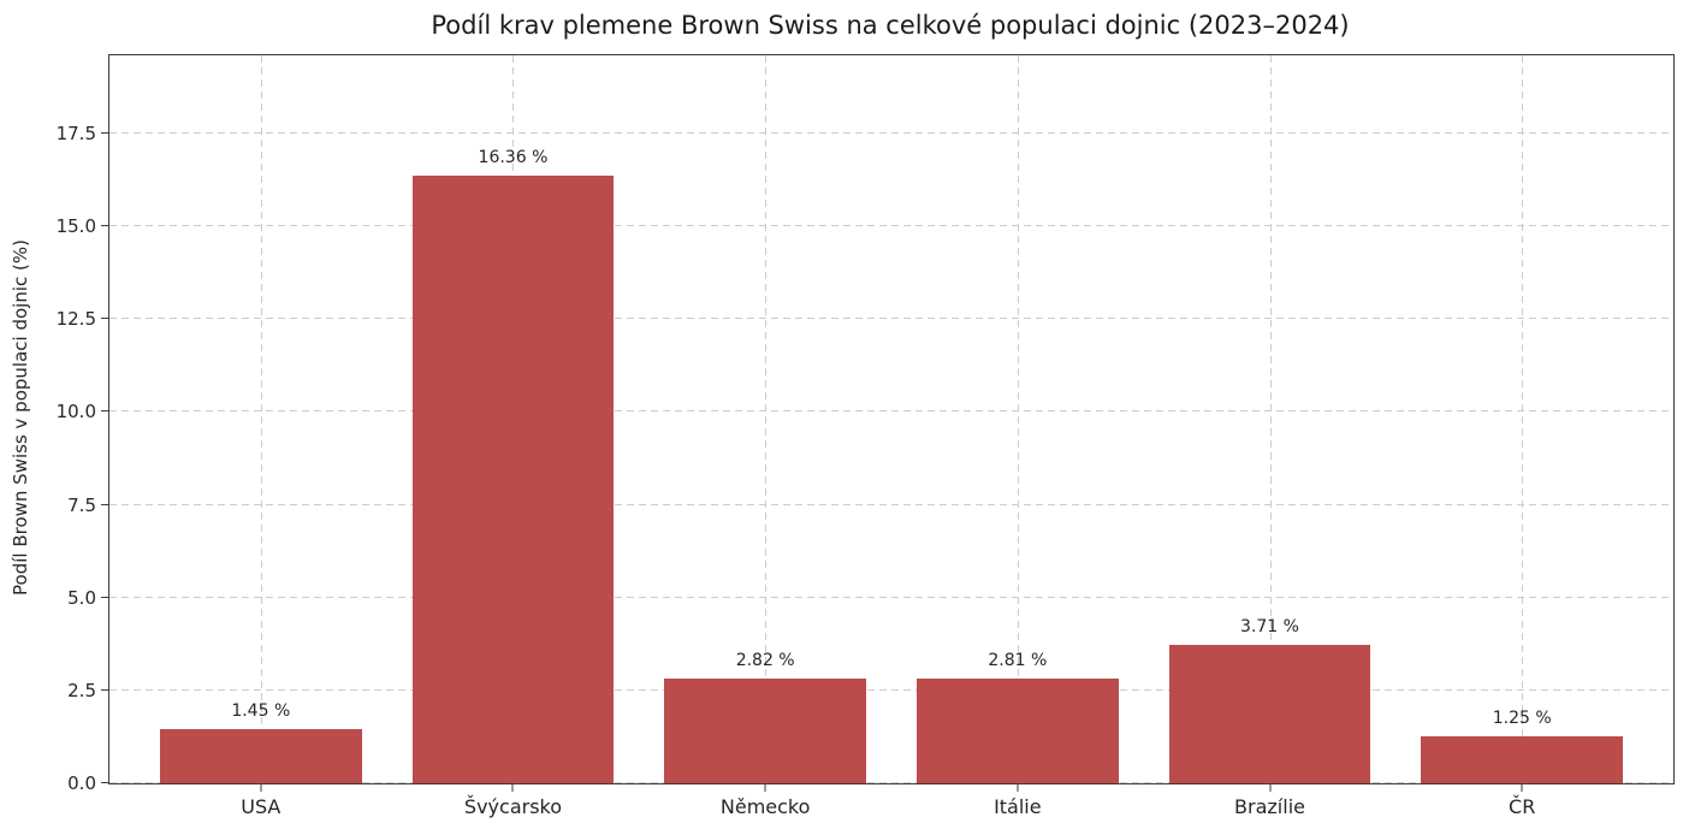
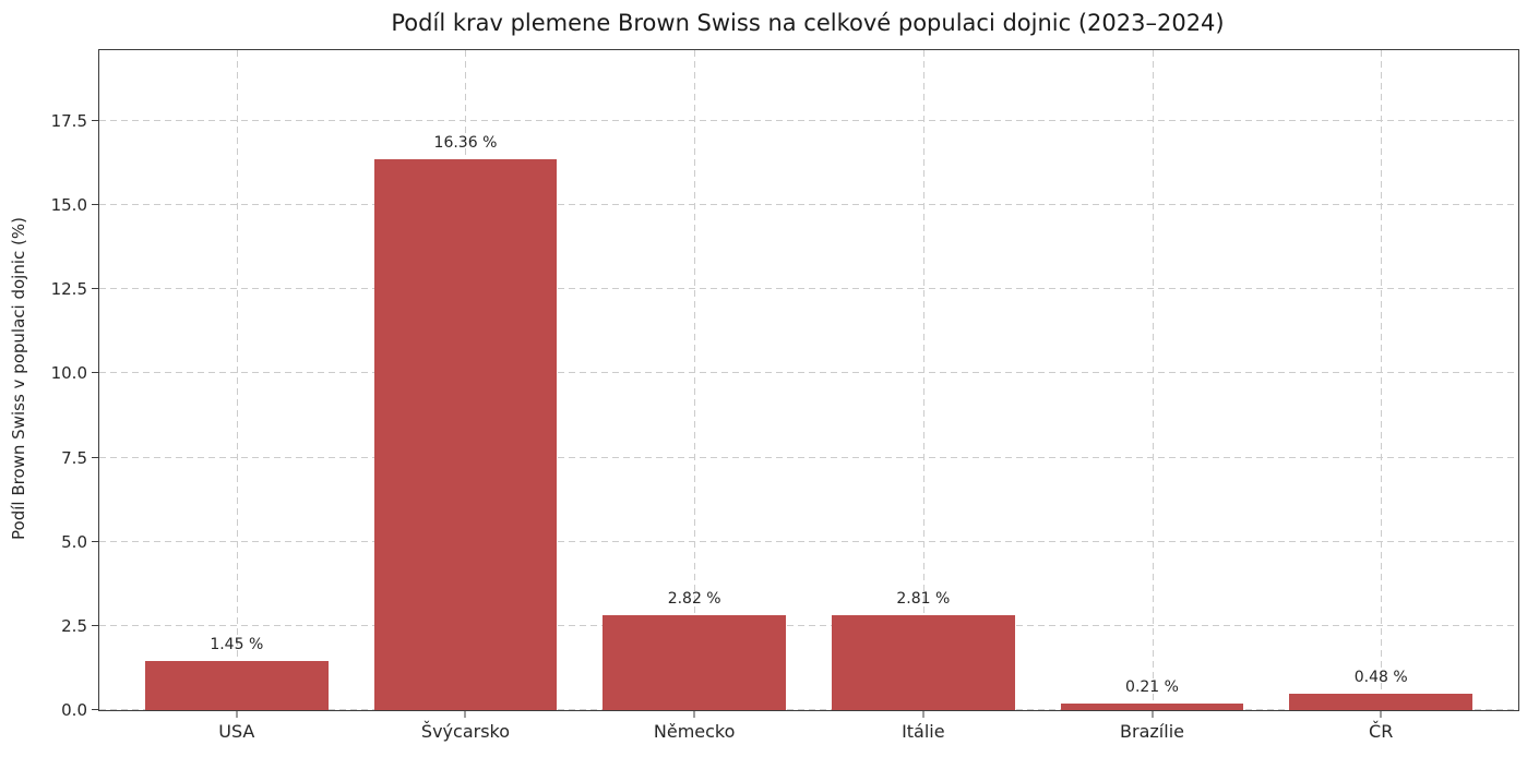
Brazílie: 3.71 -> 0.21
ČR: 1.25 -> 0.48
